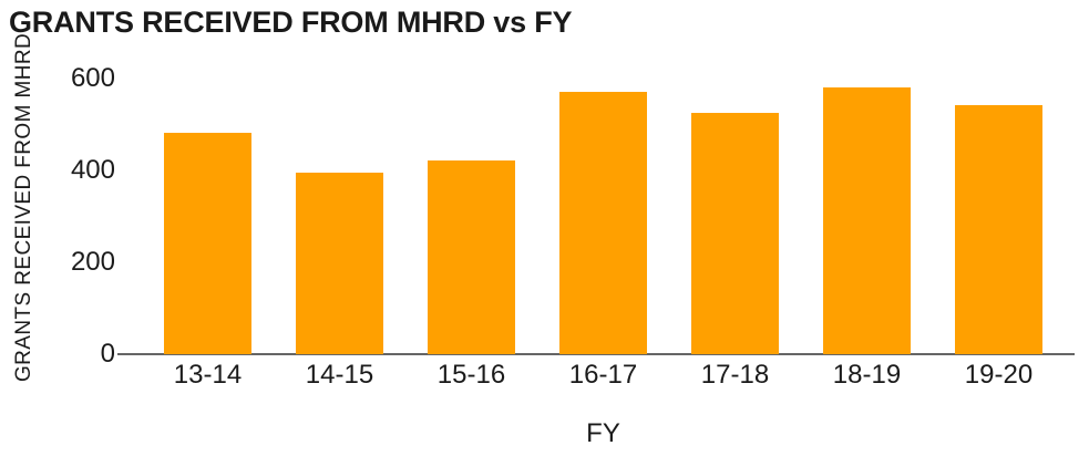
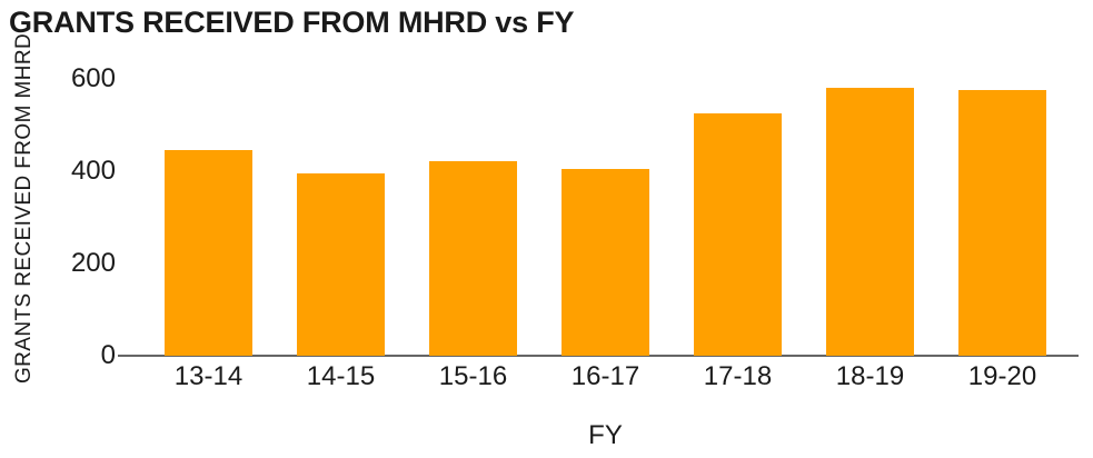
13-14: 480 -> 440
16-17: 570 -> 400
19-20: 540 -> 580
